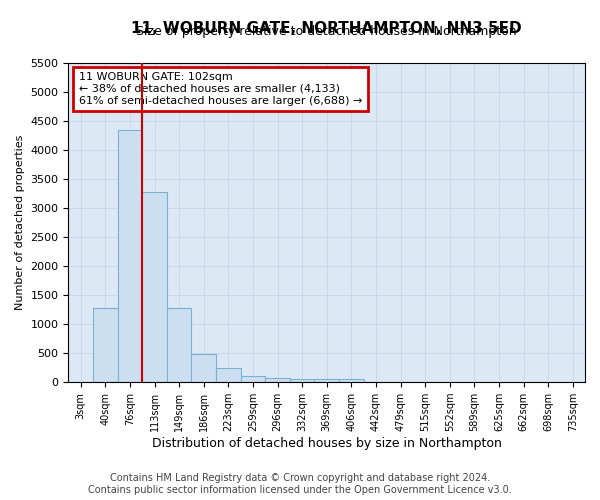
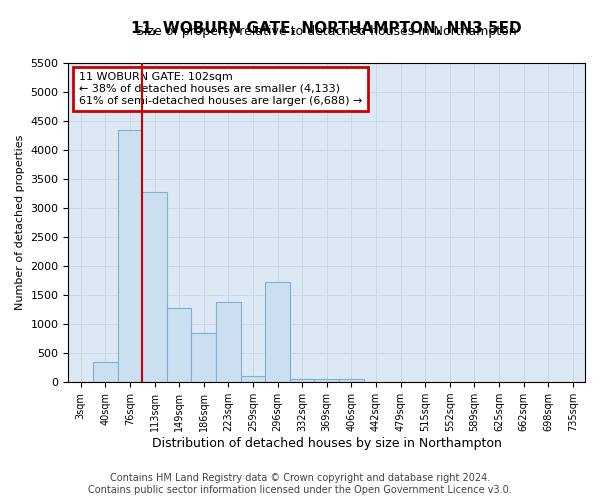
40sqm: 1280 -> 340
186sqm: 480 -> 840
223sqm: 240 -> 1380
296sqm: 70 -> 1720
